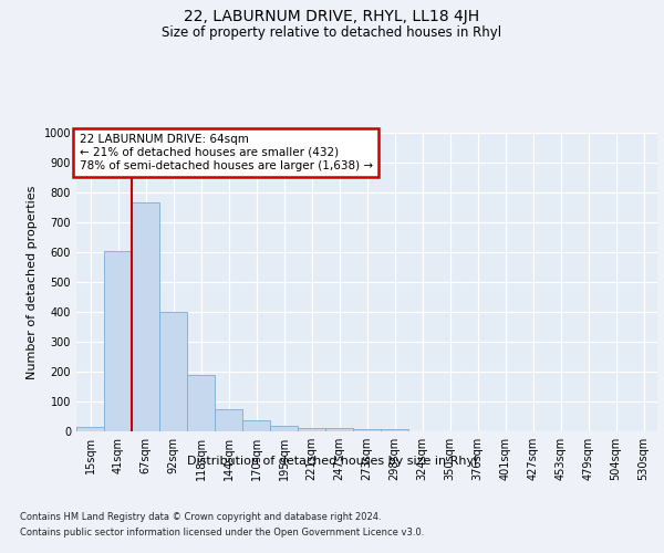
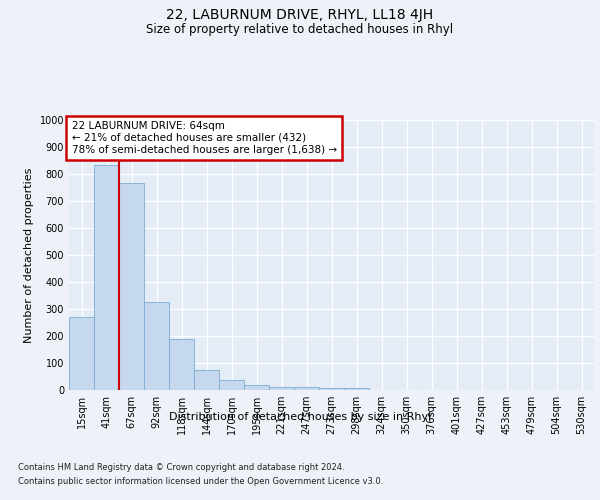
15sqm: 15 -> 270
41sqm: 605 -> 835
92sqm: 400 -> 325
